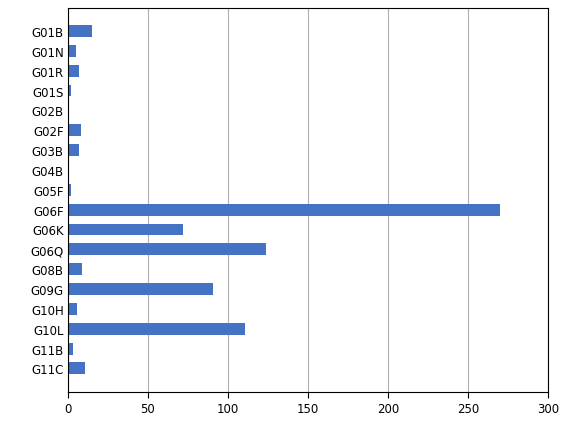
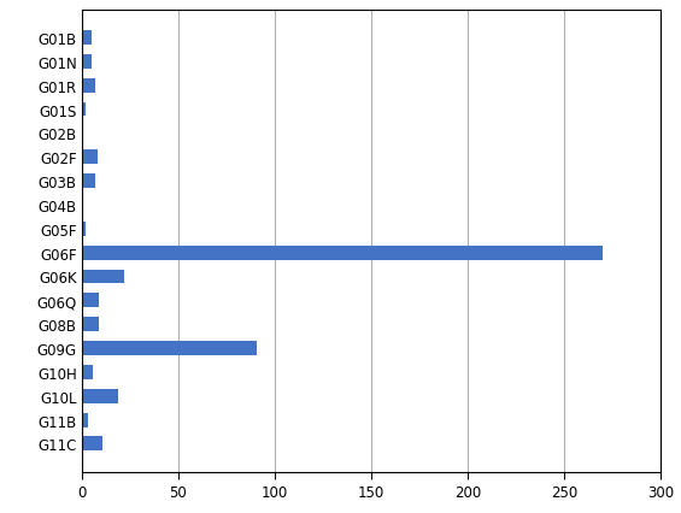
G01B: 15 -> 5
G06K: 72 -> 22
G06Q: 124 -> 9
G10L: 111 -> 19
